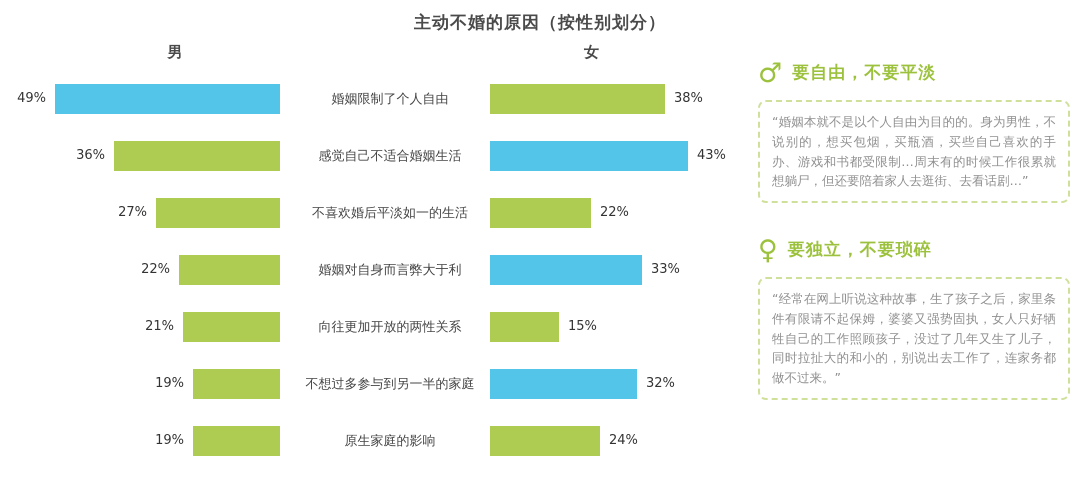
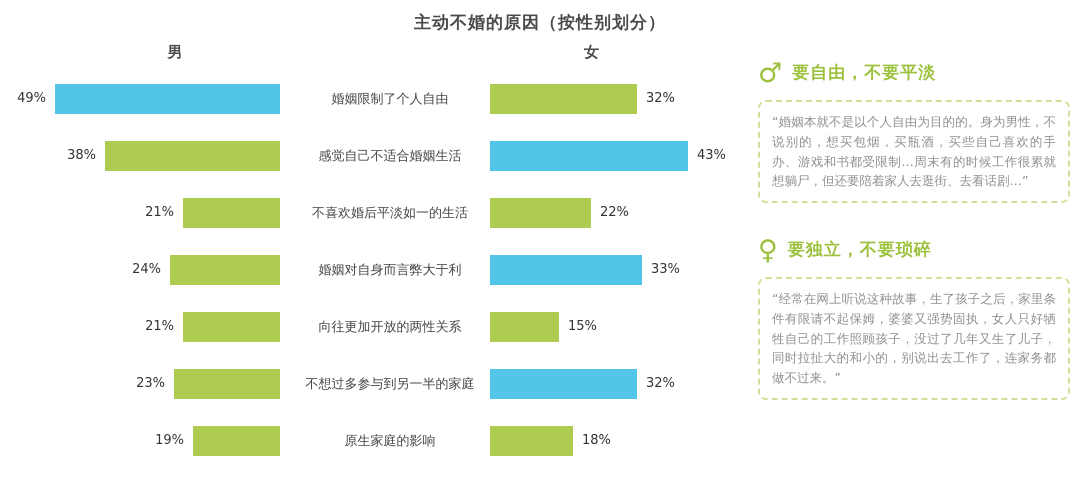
女/婚姻限制了个人自由: 38% -> 32%
男/感觉自己不适合婚姻生活: 36% -> 38%
男/不喜欢婚后平淡如一的生活: 27% -> 21%
男/婚姻对自身而言弊大于利: 22% -> 24%
男/不想过多参与到另一半的家庭: 19% -> 23%
女/原生家庭的影响: 24% -> 18%
